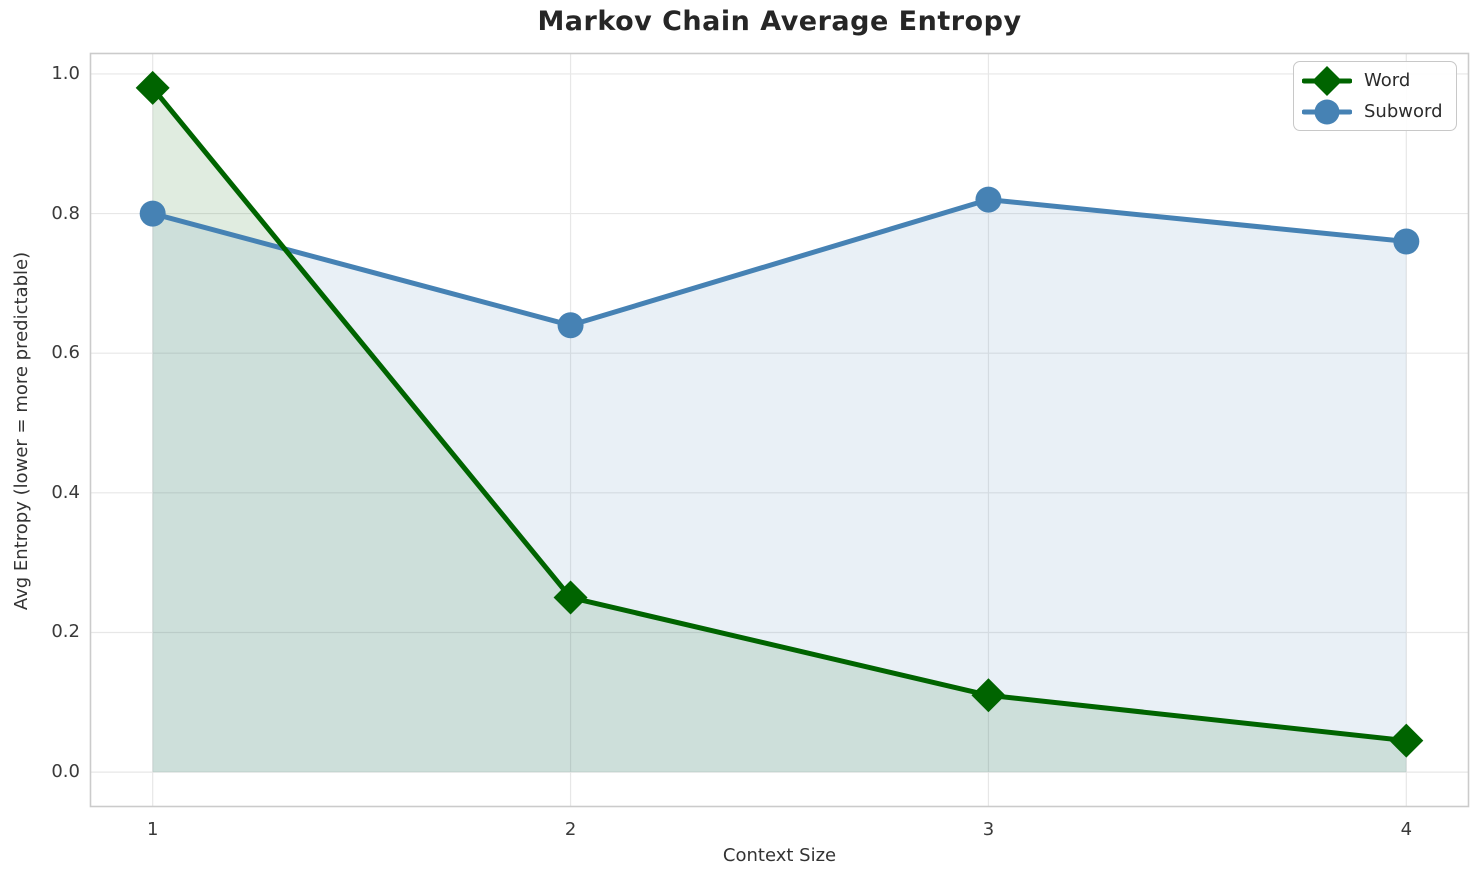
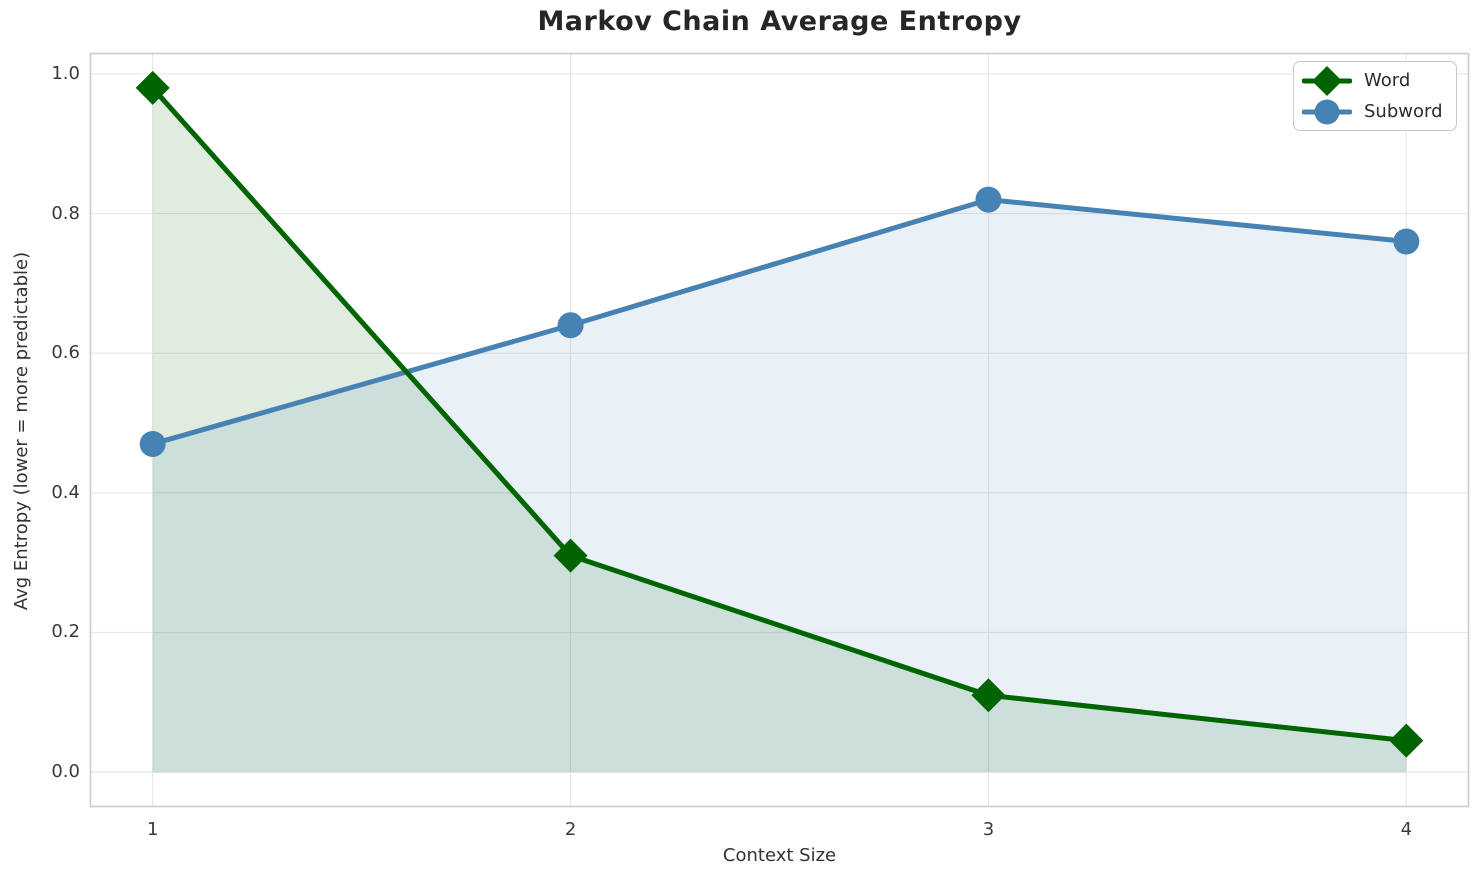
Subword/1: 0.80 -> 0.47
Word/2: 0.25 -> 0.31
